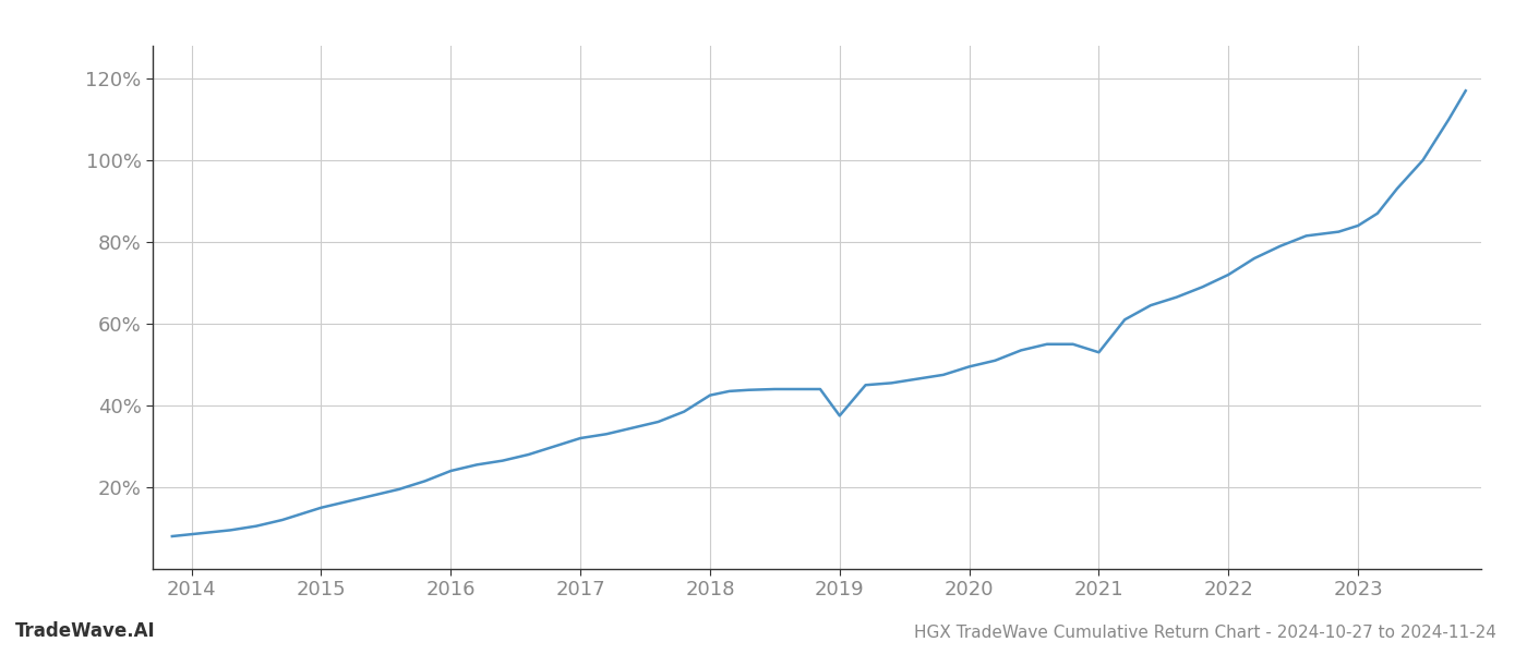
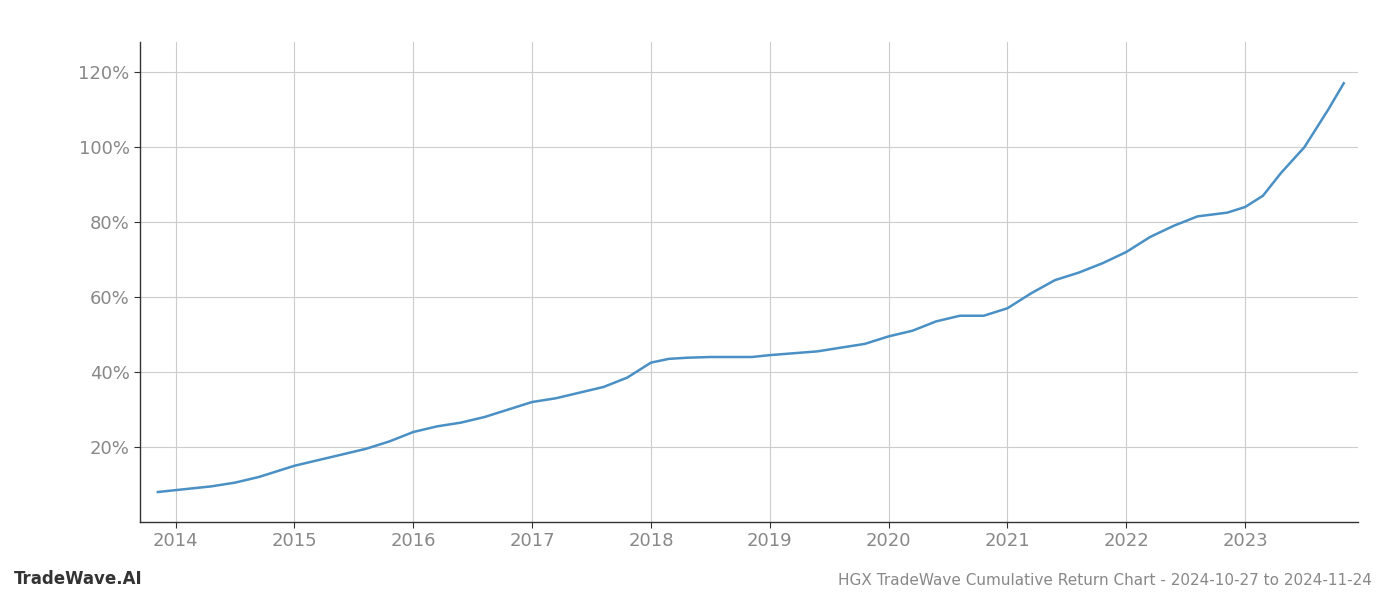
2019: 37.5% -> 44.5%
2021: 53.0% -> 57.0%
